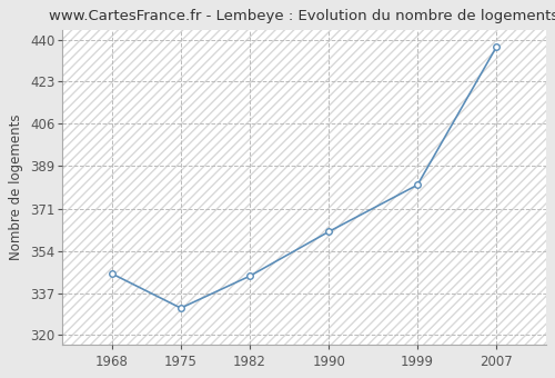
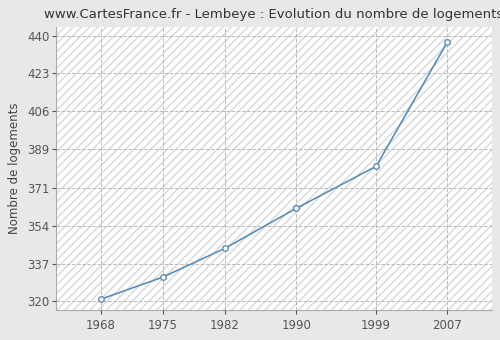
1968: 345 -> 321
